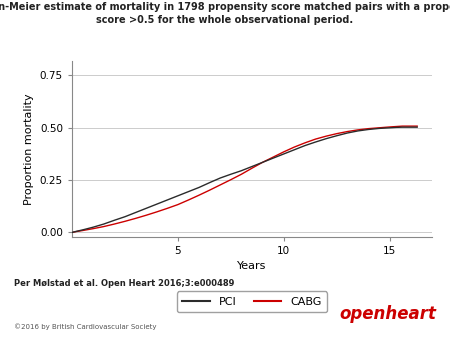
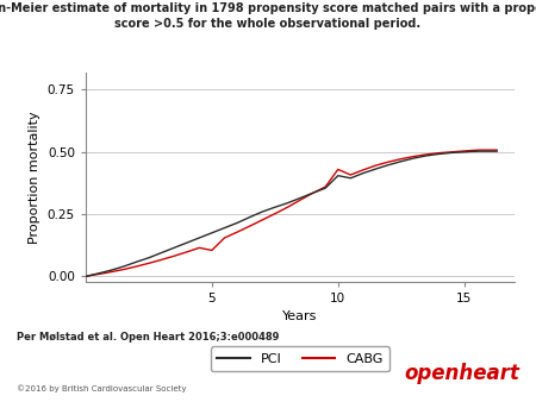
CABG/5: 0.133 -> 0.105
PCI/10: 0.375 -> 0.405
CABG/10: 0.385 -> 0.430
